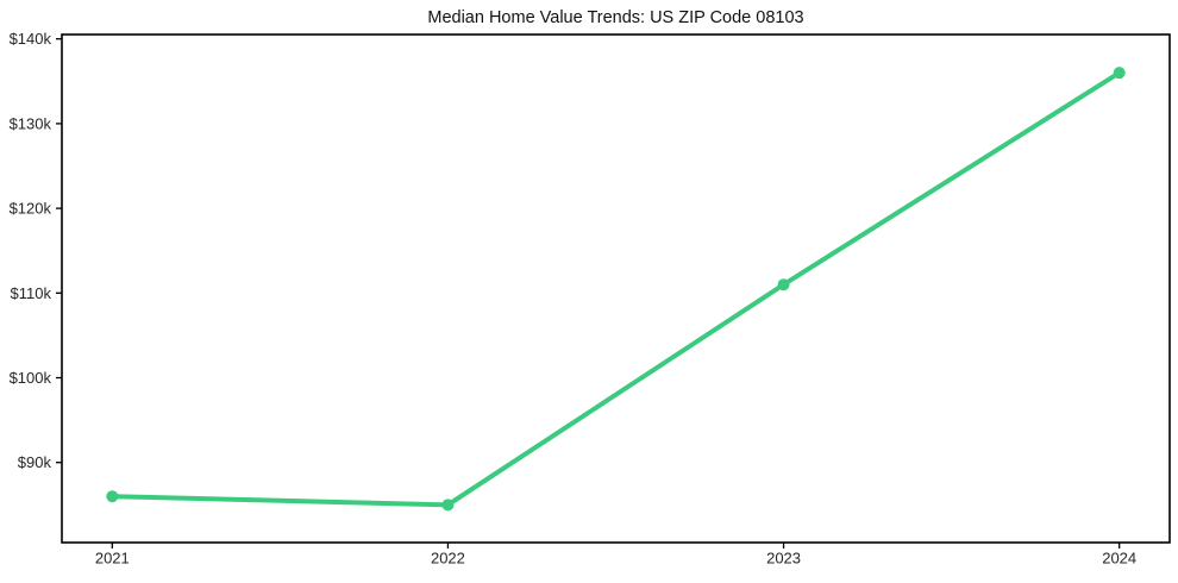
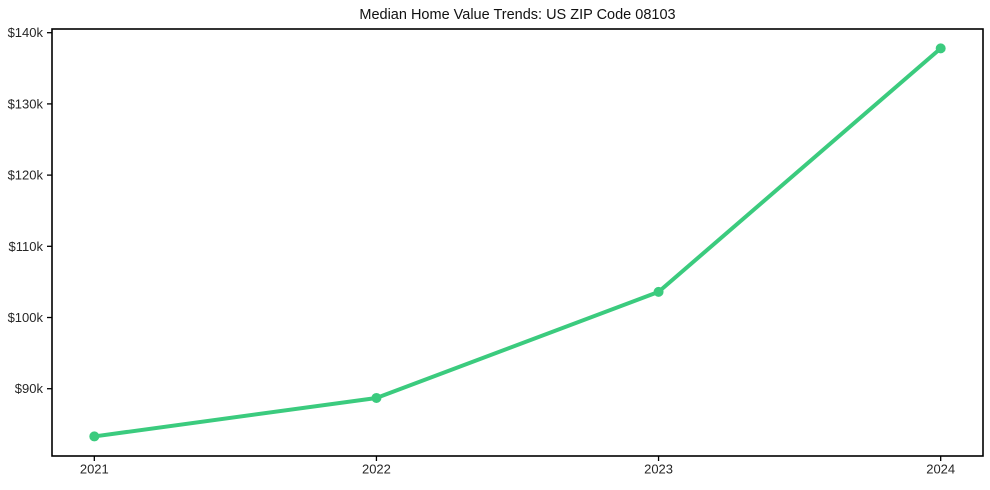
2021: $86k -> $83k
2022: $85k -> $89k
2023: $111k -> $104k
2024: $136k -> $138k
